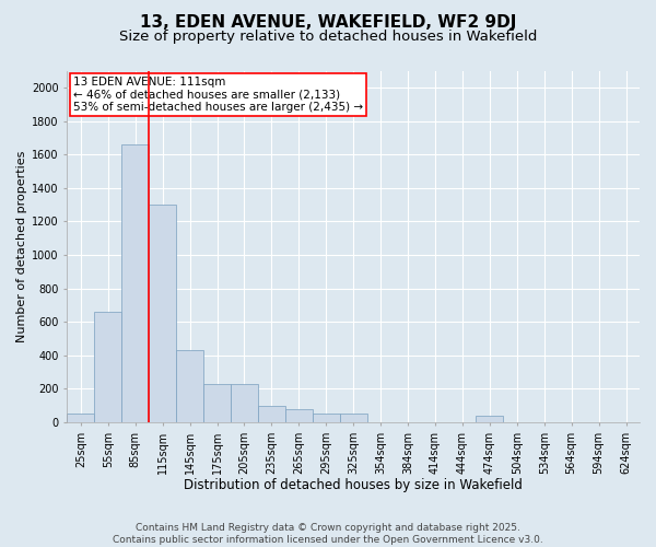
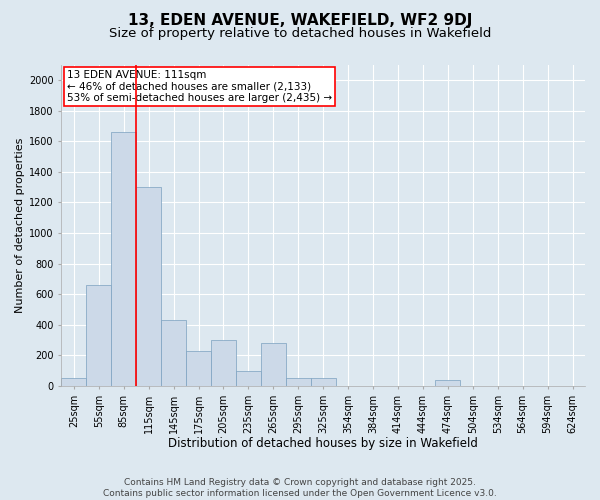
205sqm: 230 -> 300
265sqm: 80 -> 280
